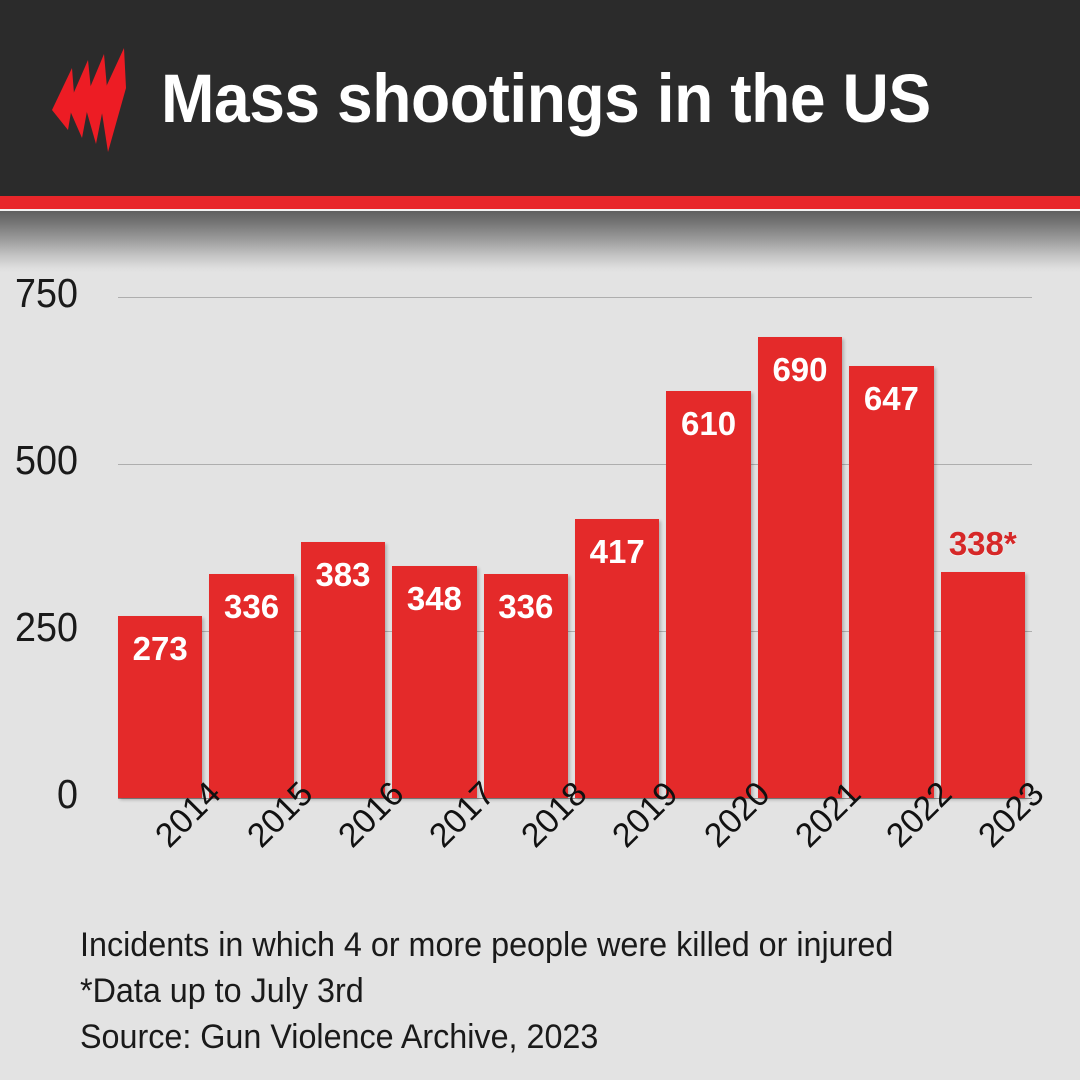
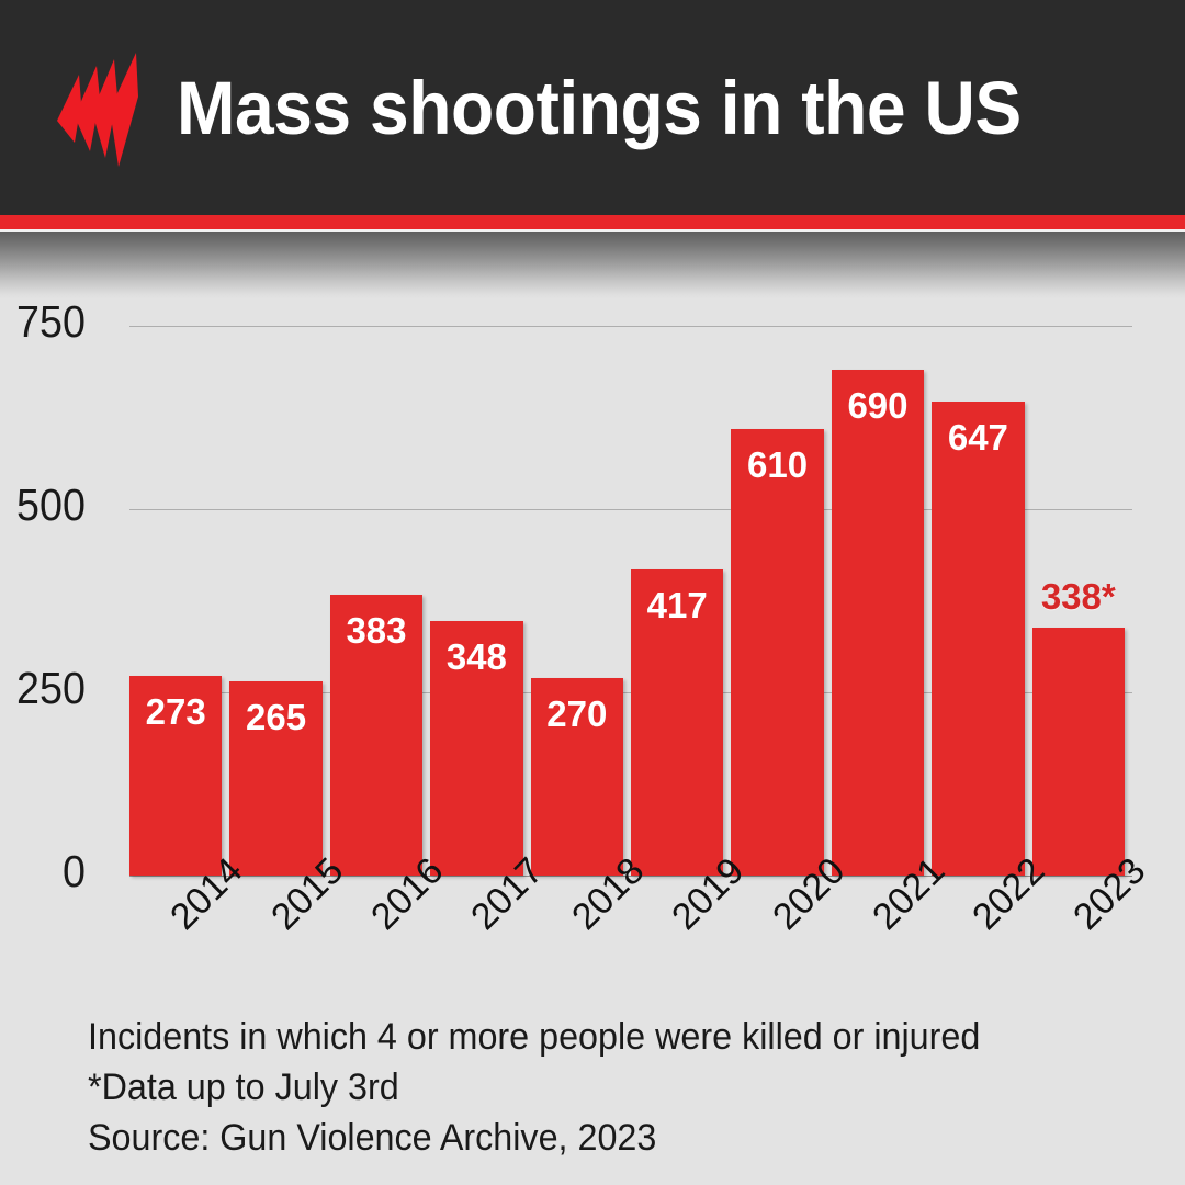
2015: 336 -> 265
2018: 336 -> 270
